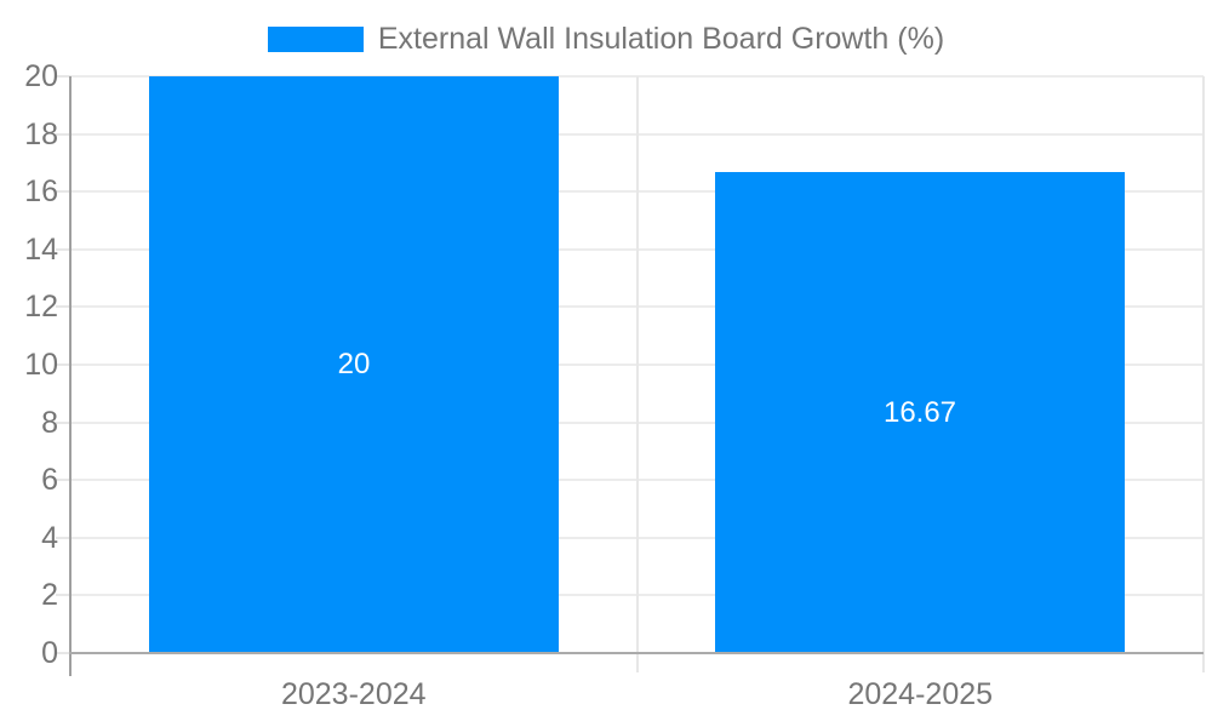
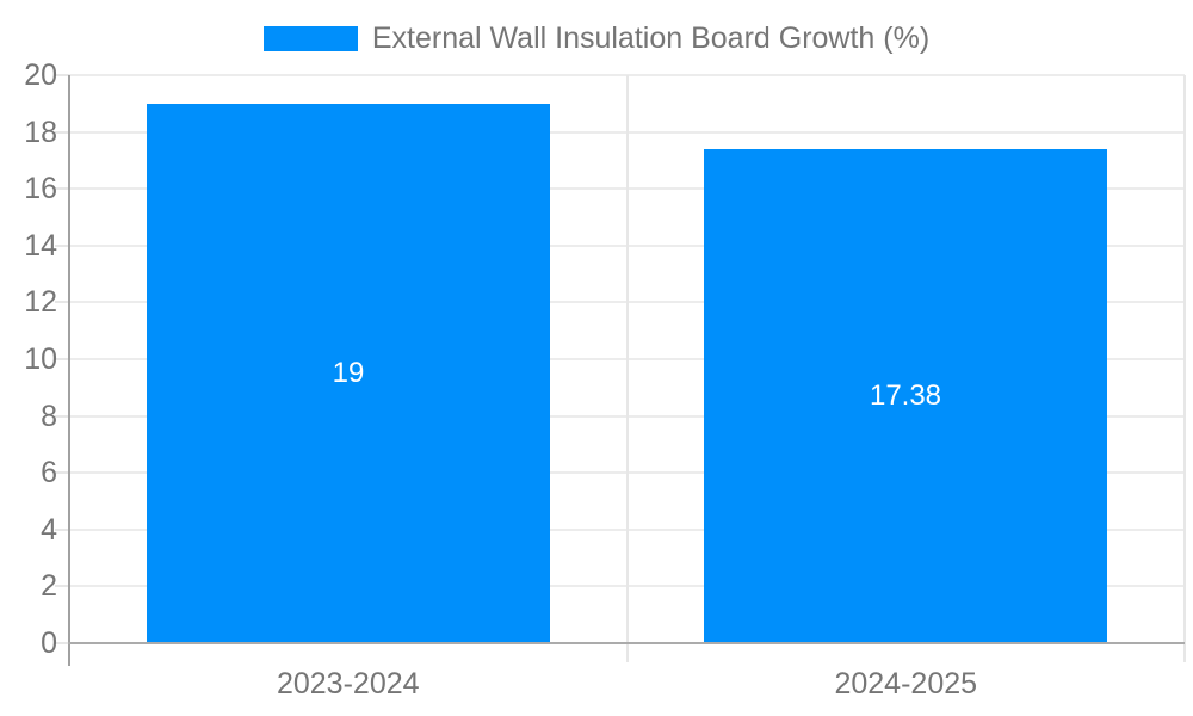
2023-2024: 20 -> 19
2024-2025: 16.67 -> 17.38
